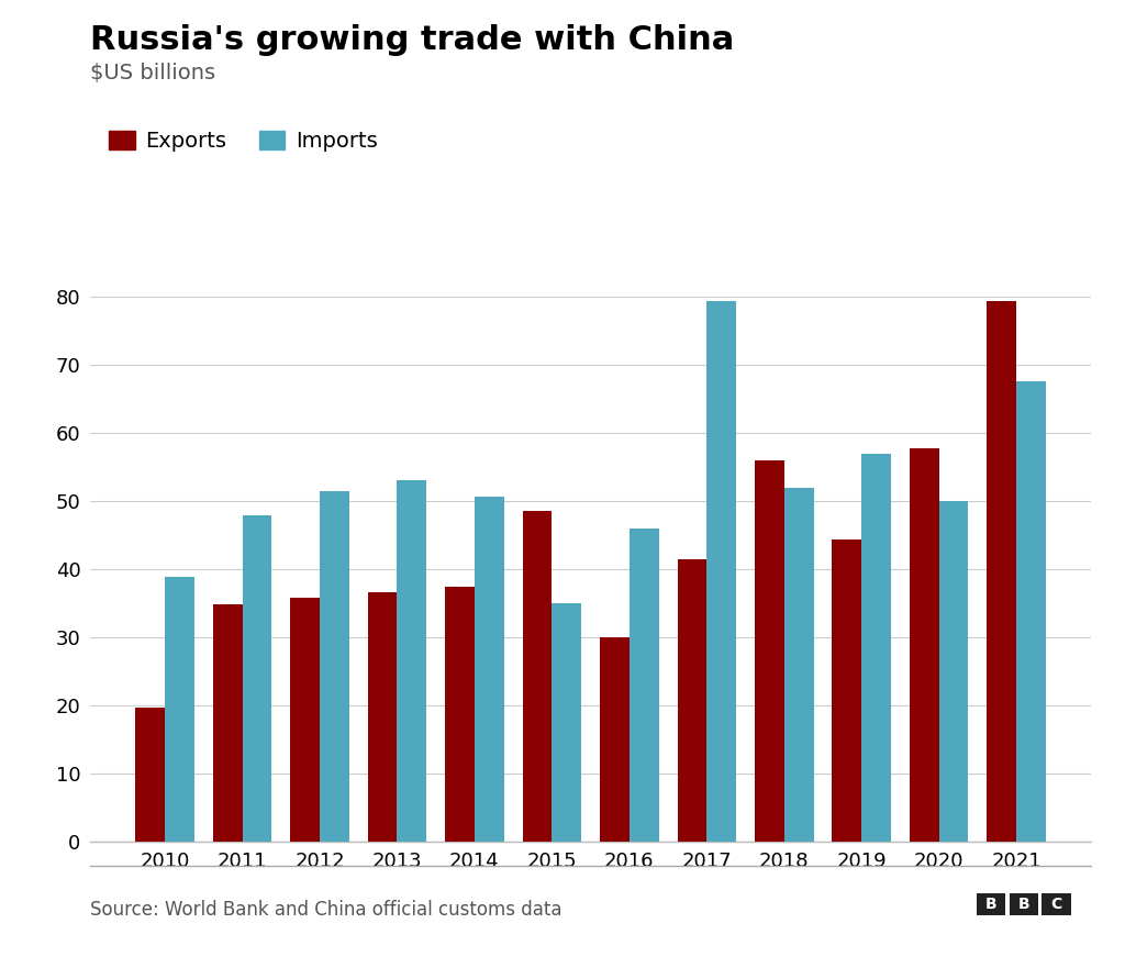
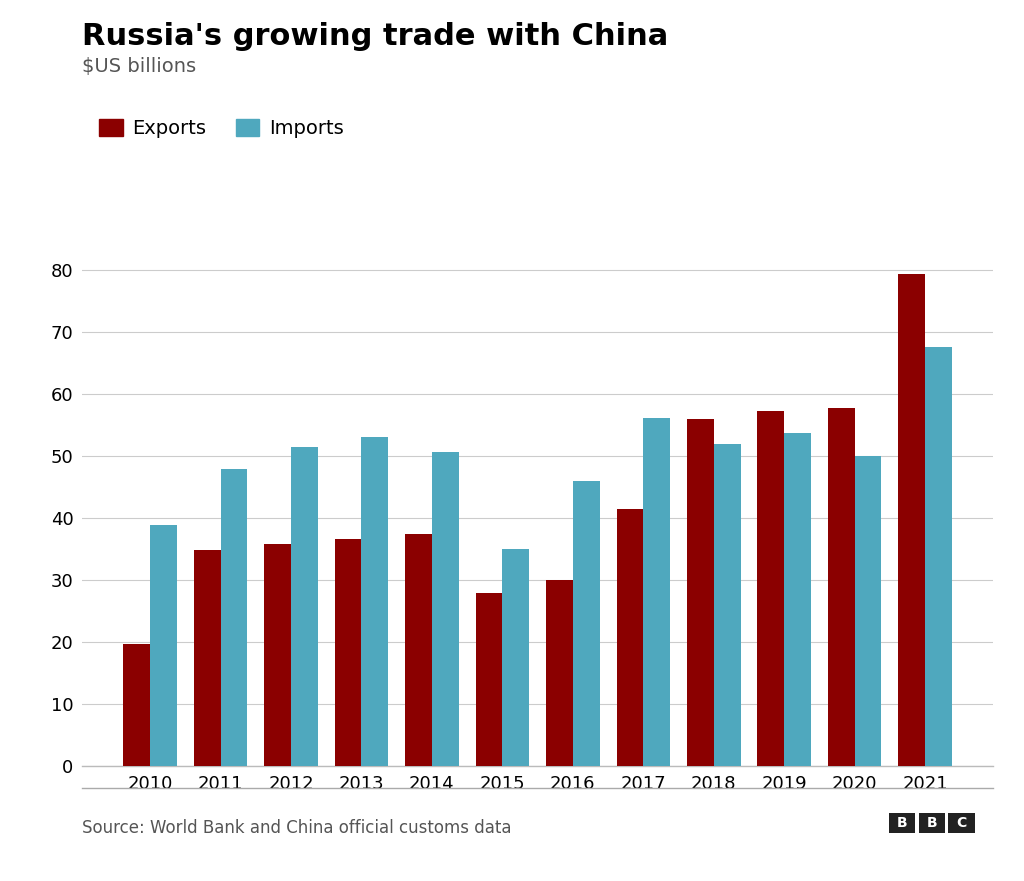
Exports/2015: 48.6 -> 28.0
Imports/2017: 79.4 -> 56.1
Exports/2019: 44.4 -> 57.3
Imports/2019: 57.0 -> 53.7
